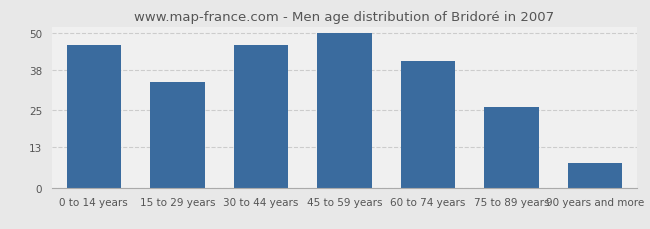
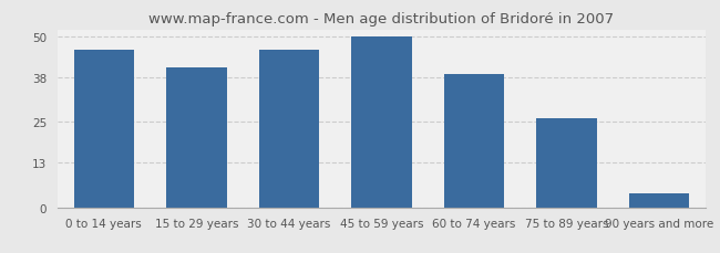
15 to 29 years: 34 -> 41
60 to 74 years: 41 -> 39
90 years and more: 8 -> 4
